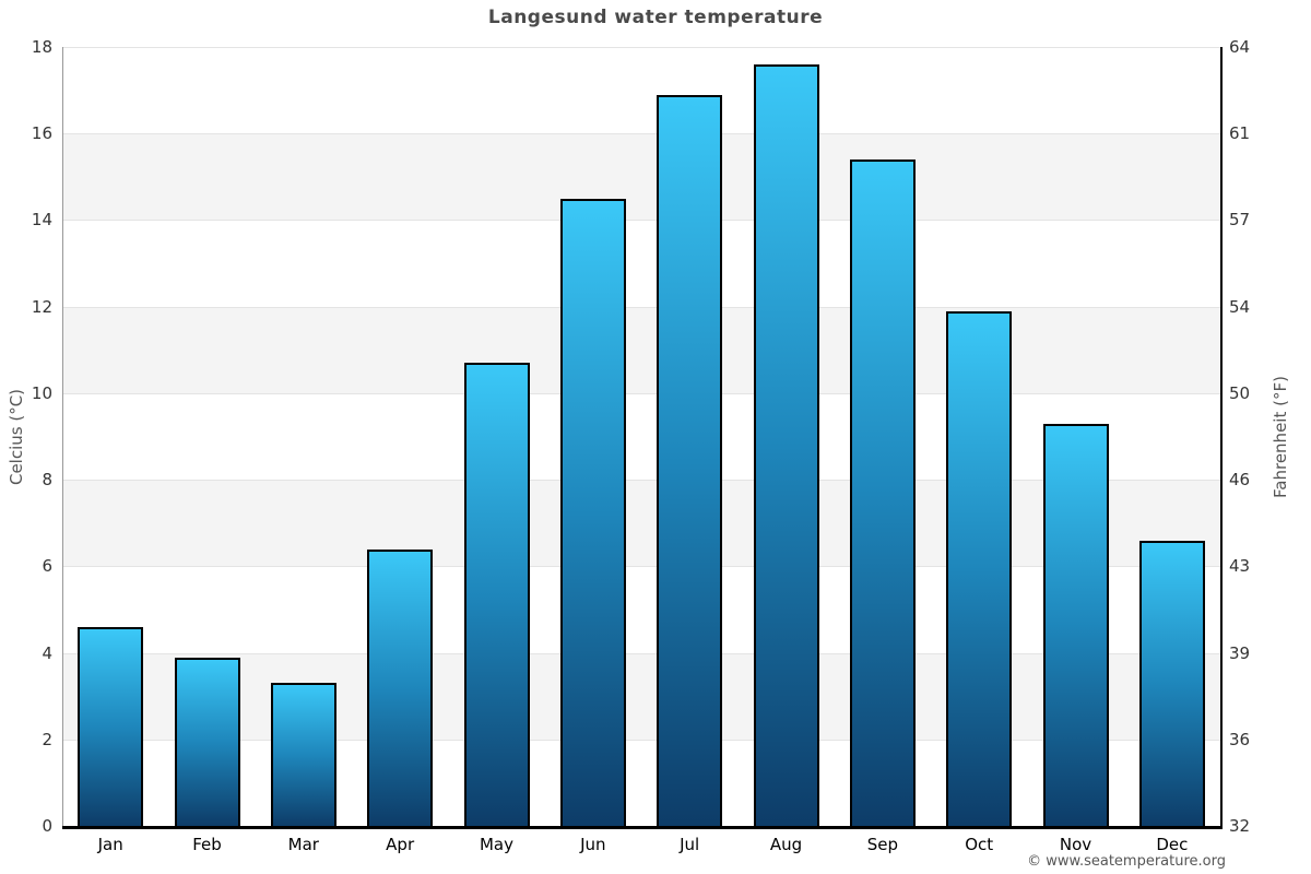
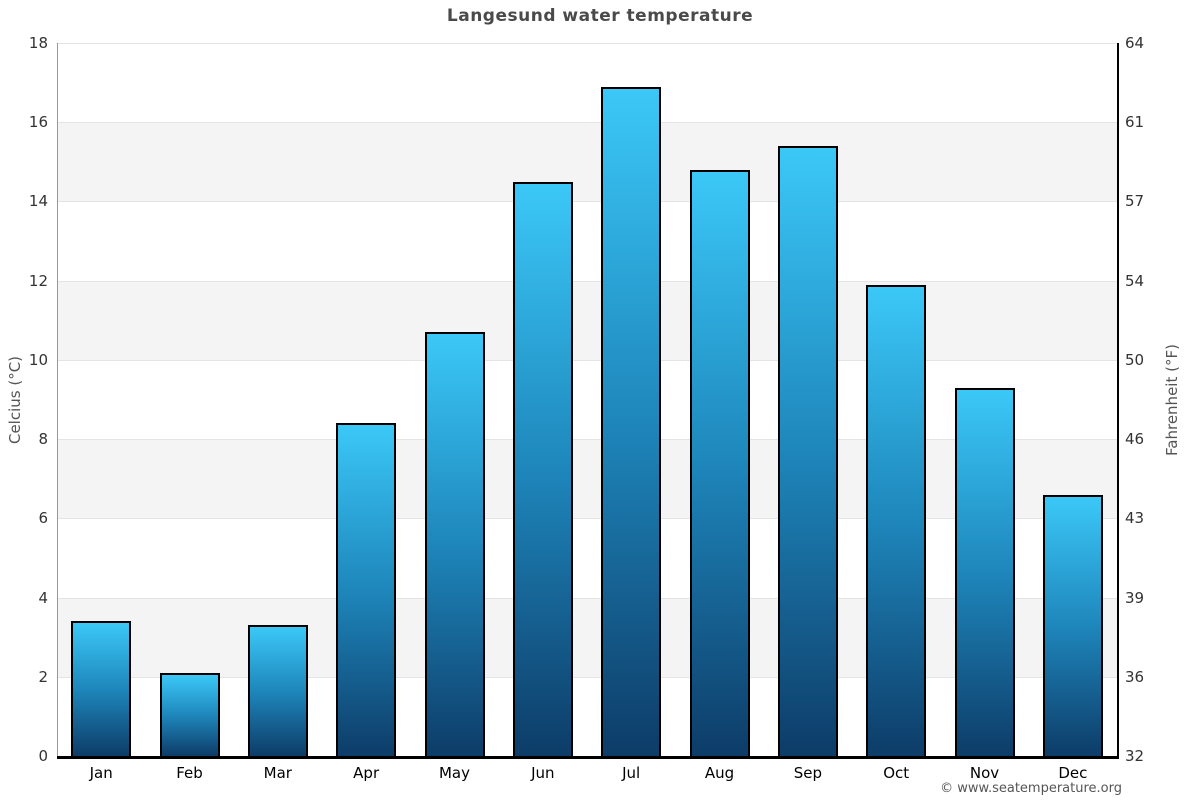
Jan: 4.6 -> 3.4
Feb: 3.9 -> 2.1
Apr: 6.4 -> 8.4
Aug: 17.6 -> 14.8
